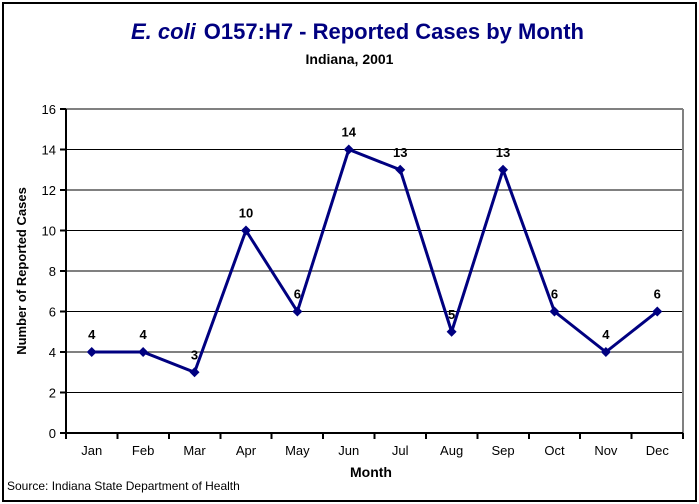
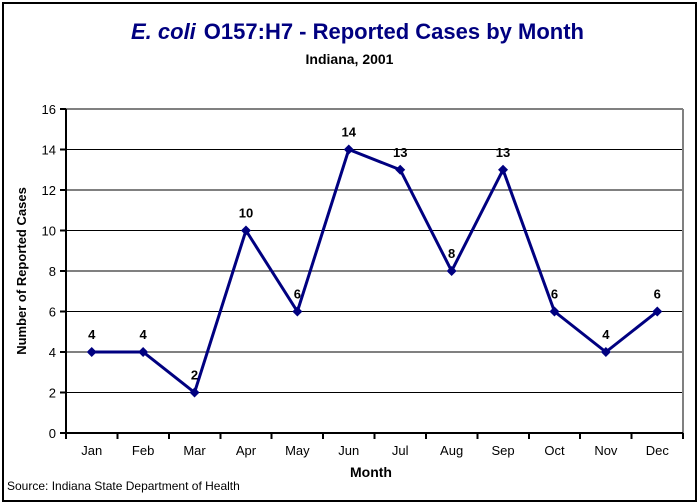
Mar: 3 -> 2
Aug: 5 -> 8
